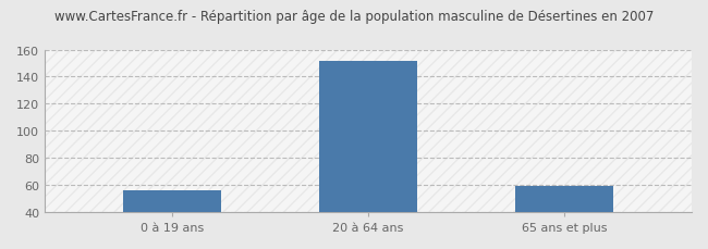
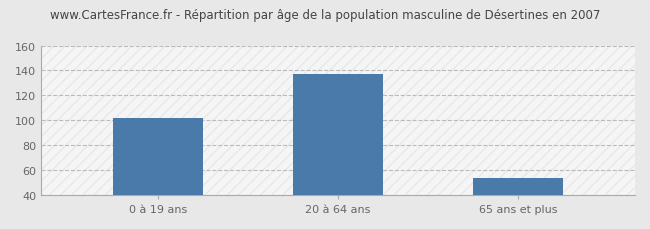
0 à 19 ans: 56 -> 102
20 à 64 ans: 152 -> 137
65 ans et plus: 59 -> 54
